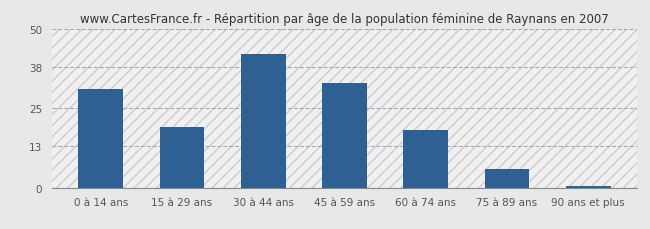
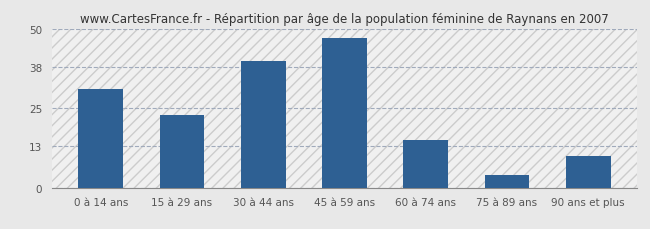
15 à 29 ans: 19.0 -> 23.0
30 à 44 ans: 42.0 -> 40.0
45 à 59 ans: 33.0 -> 47.0
60 à 74 ans: 18.0 -> 15.0
75 à 89 ans: 6.0 -> 4.0
90 ans et plus: 0.5 -> 10.0
